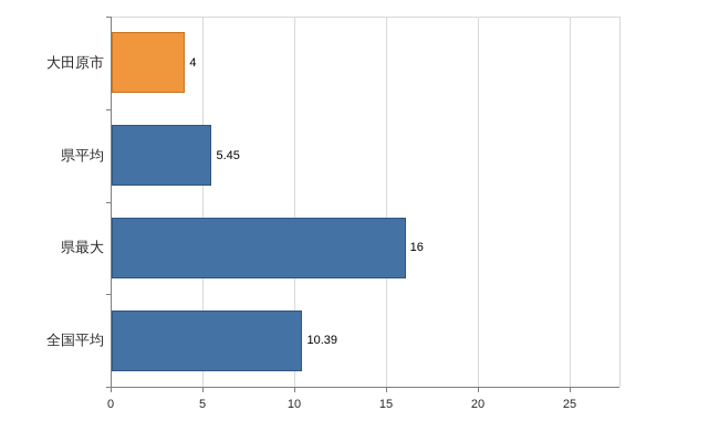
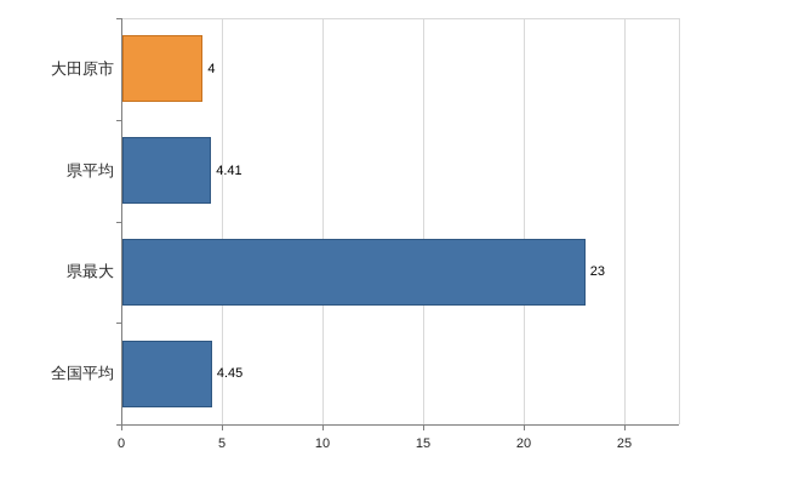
県平均: 5.45 -> 4.41
県最大: 16 -> 23
全国平均: 10.39 -> 4.45
